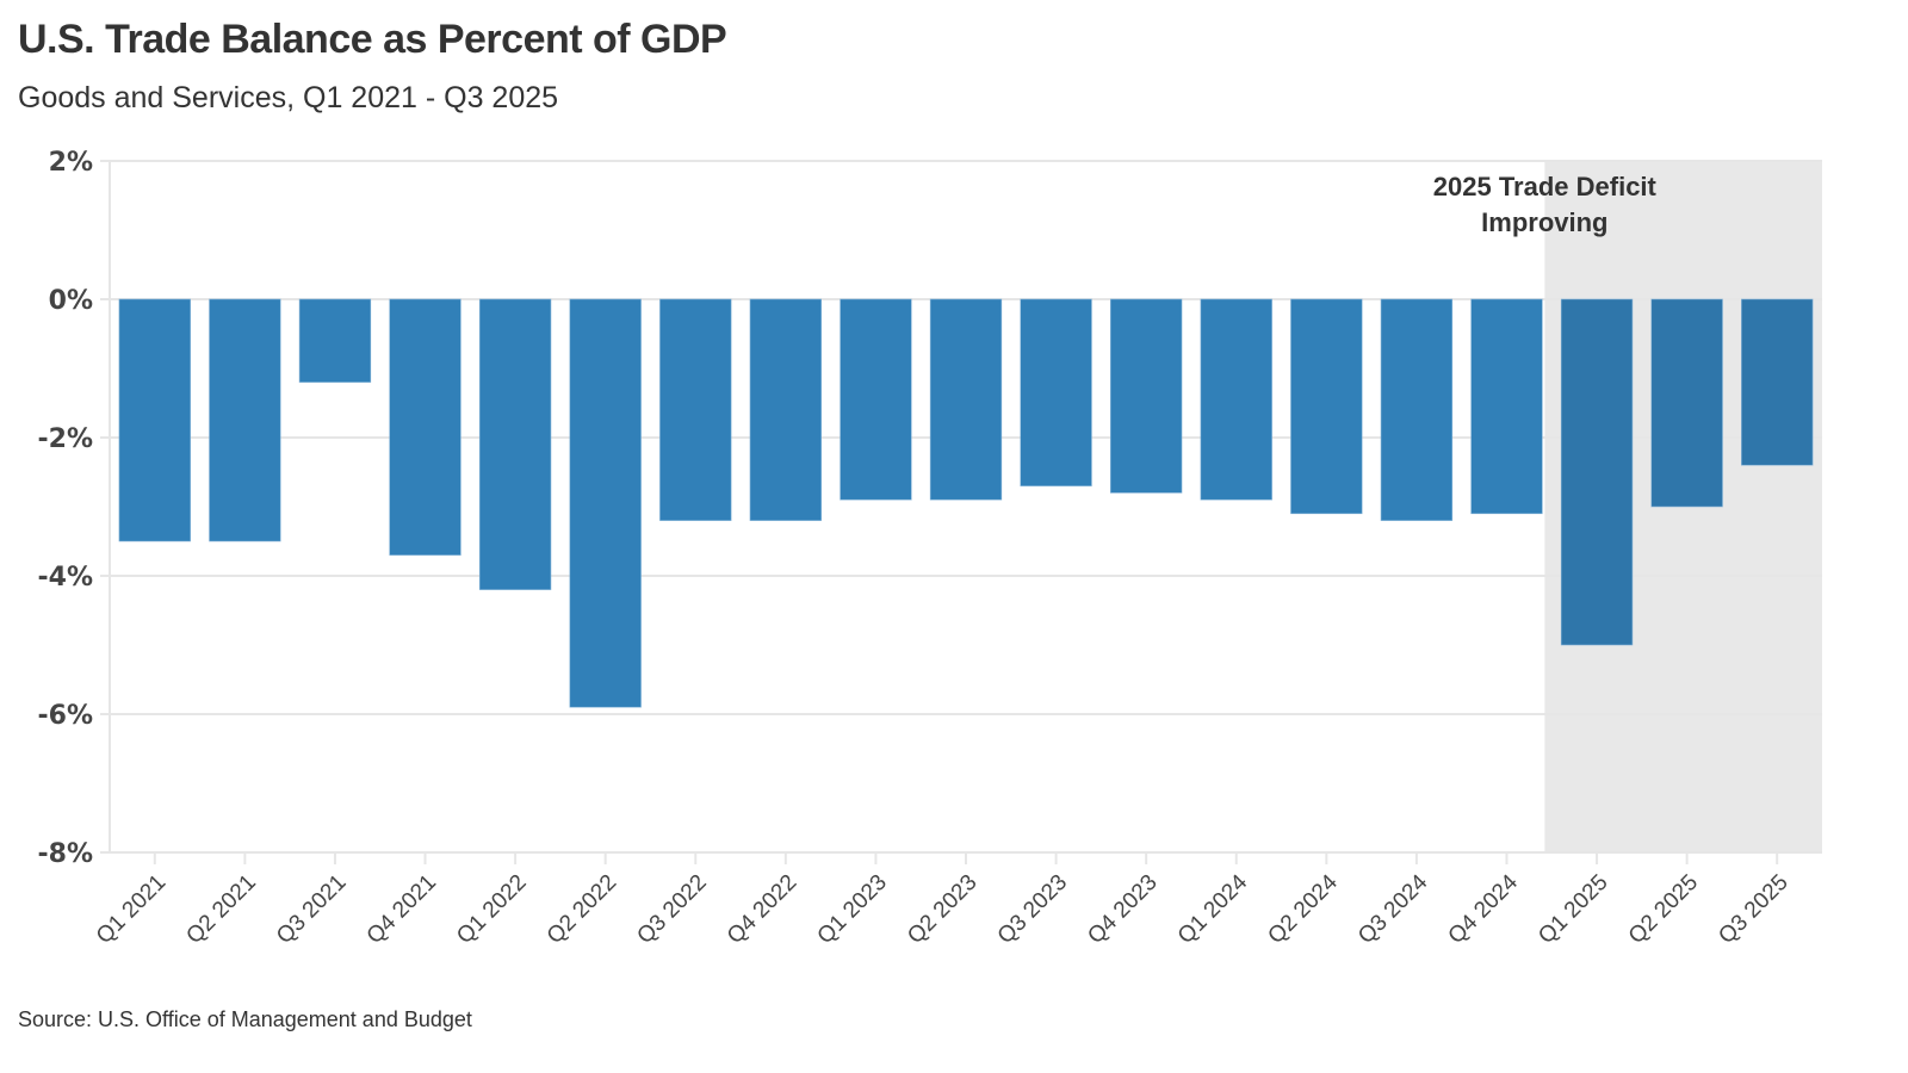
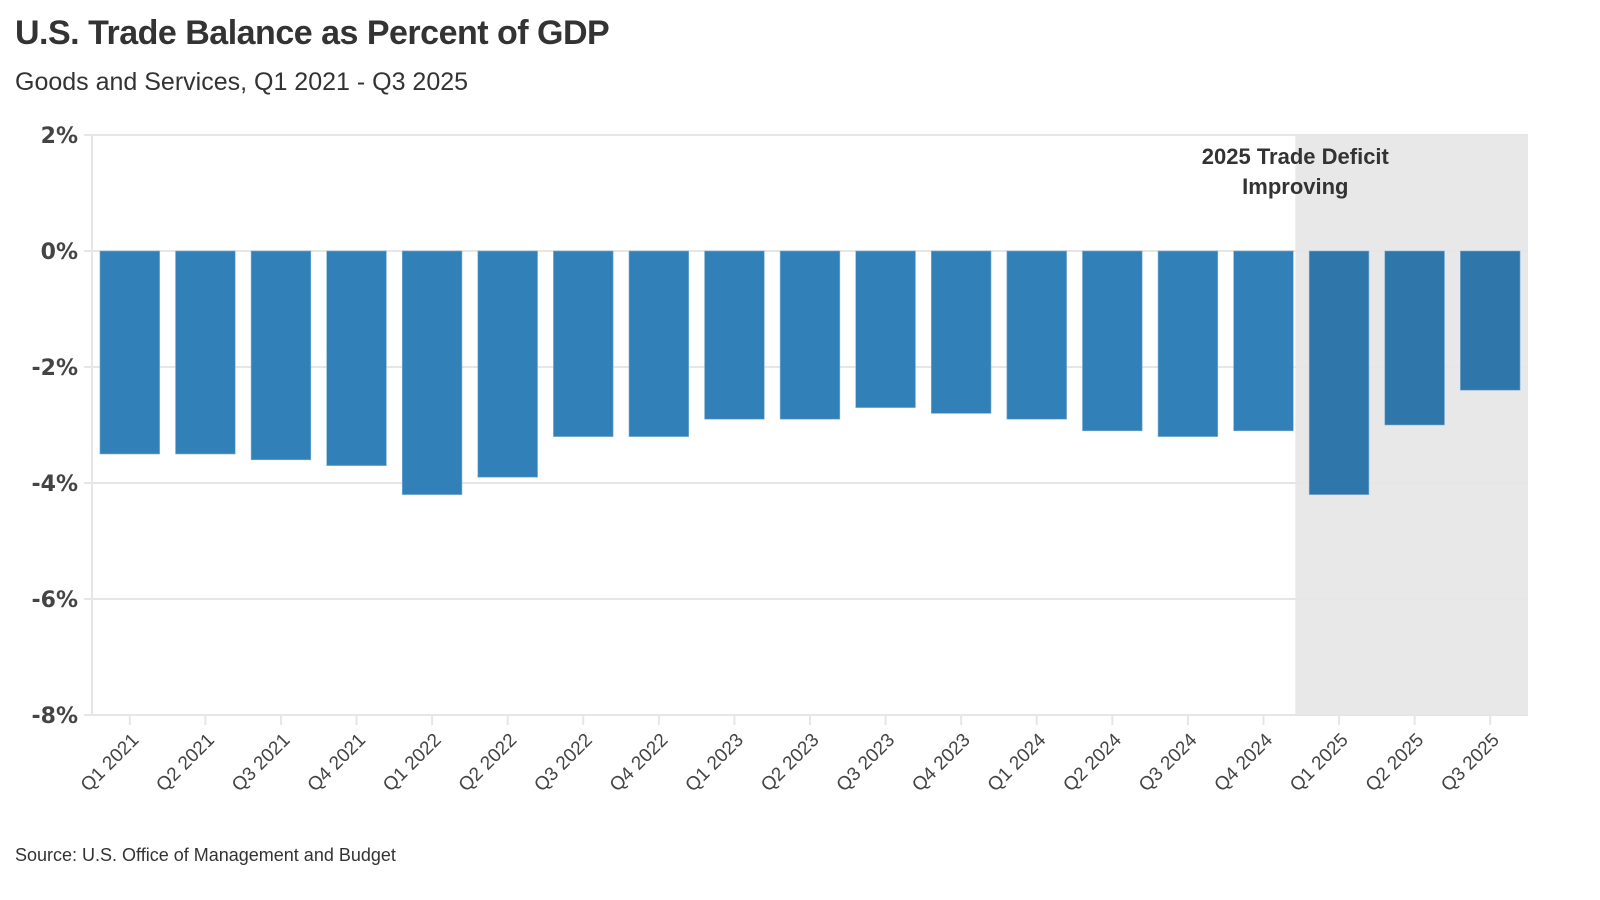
Q3 2021: -1.2% -> -3.6%
Q2 2022: -5.9% -> -3.9%
Q1 2025: -5.0% -> -4.2%
